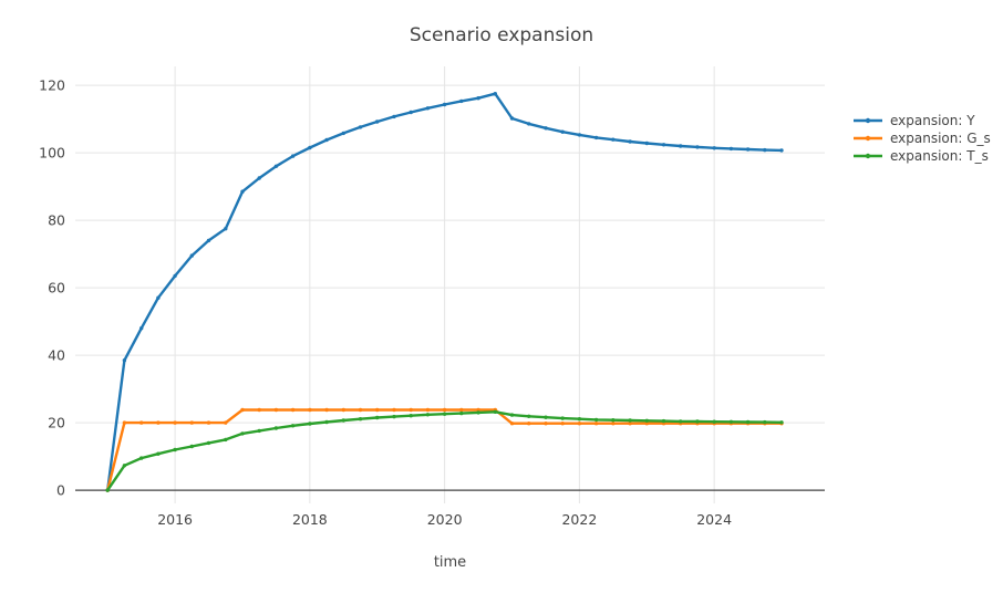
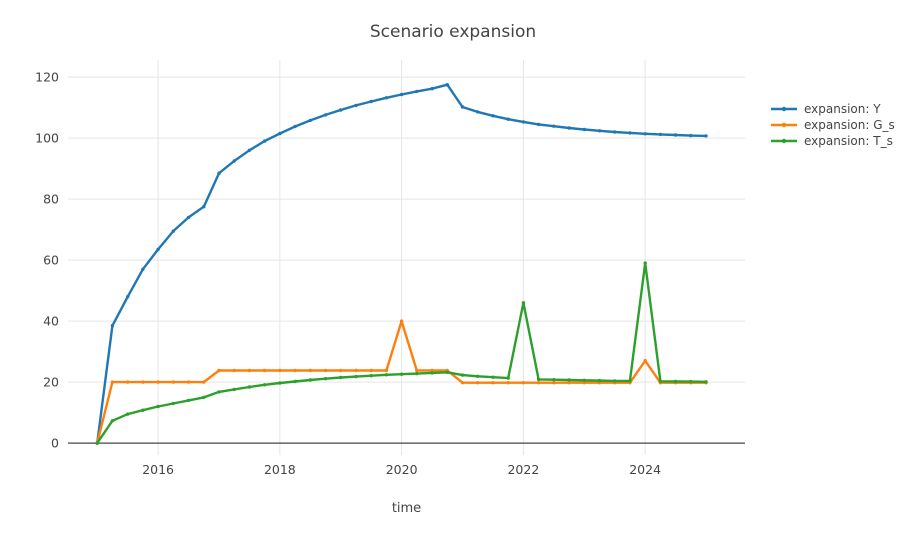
expansion: G_s/2020: 24 -> 40
expansion: T_s/2022: 21 -> 46
expansion: G_s/2024: 20 -> 27
expansion: T_s/2024: 20 -> 59
